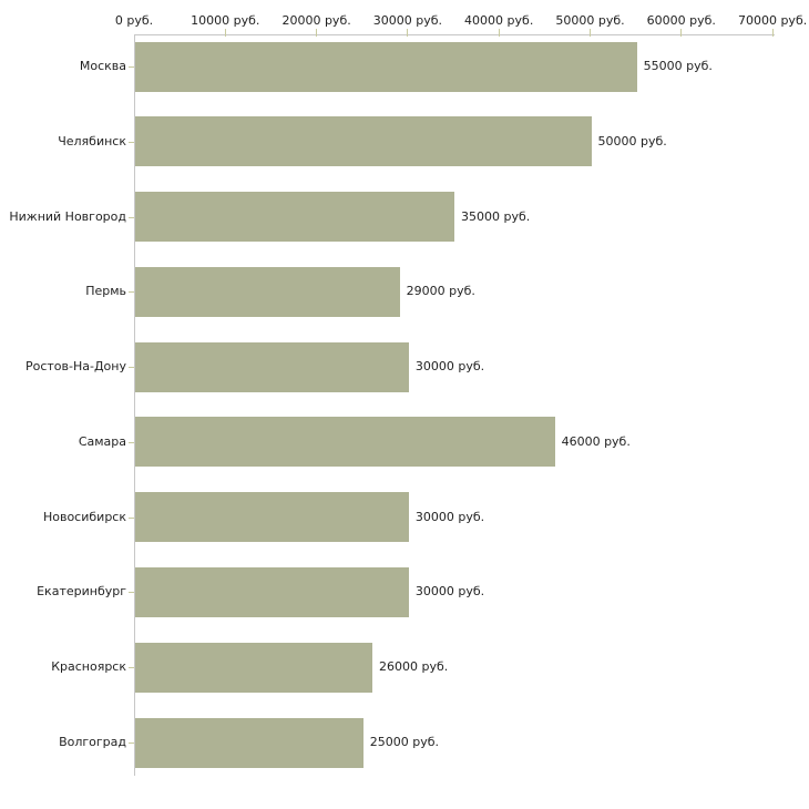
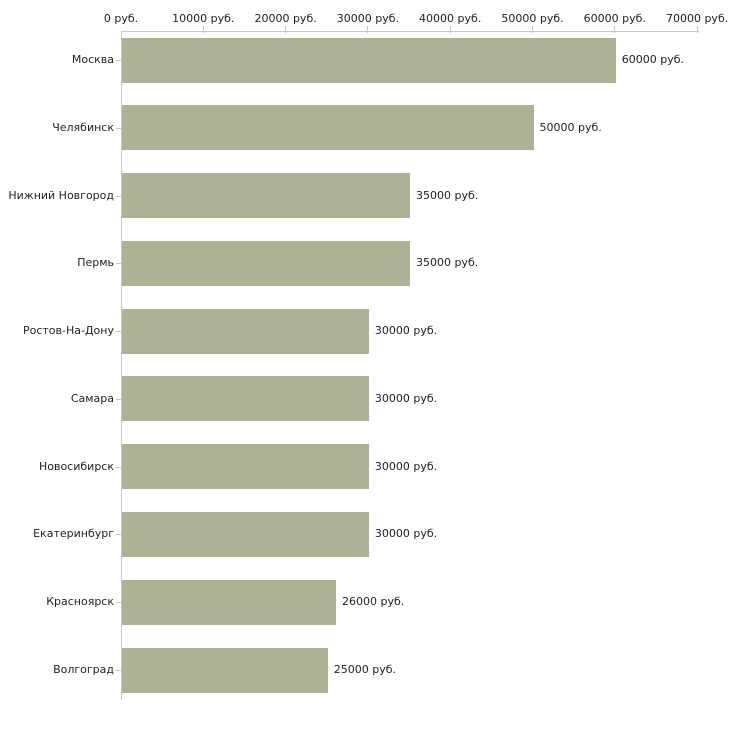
Москва: 55000 -> 60000
Пермь: 29000 -> 35000
Самара: 46000 -> 30000
